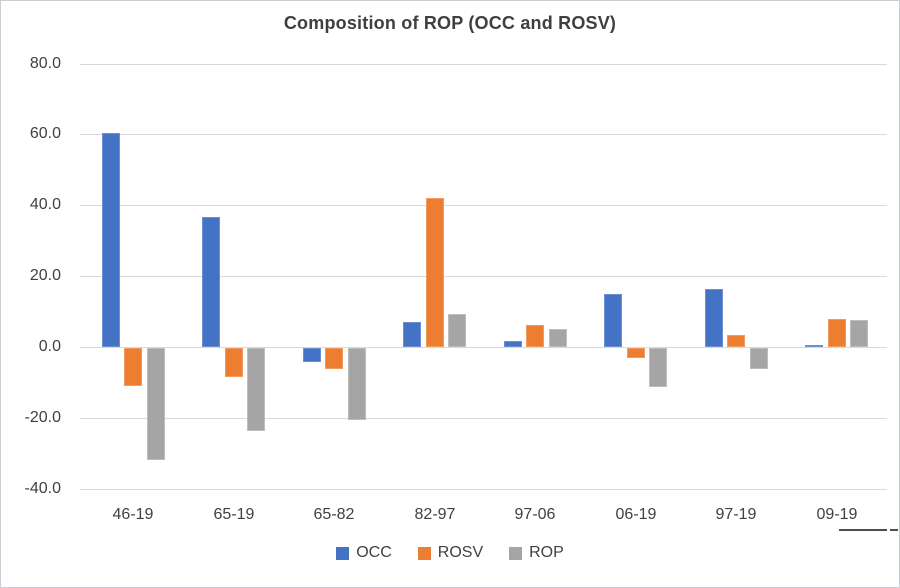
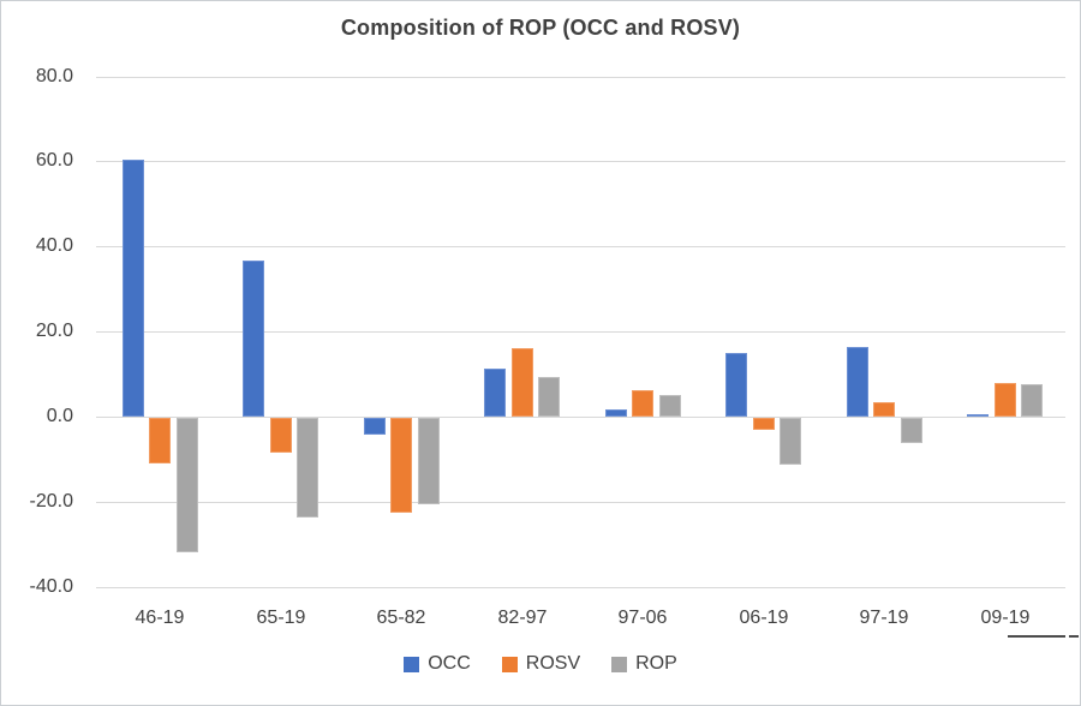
ROSV/65-82: -6 -> -22
OCC/82-97: 7 -> 11
ROSV/82-97: 42 -> 16
